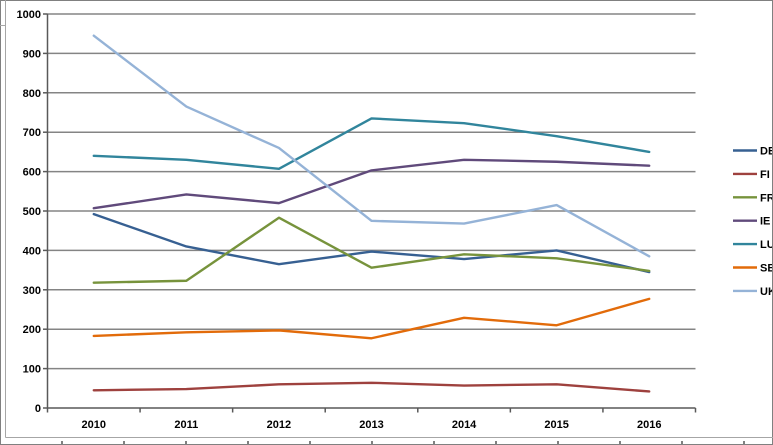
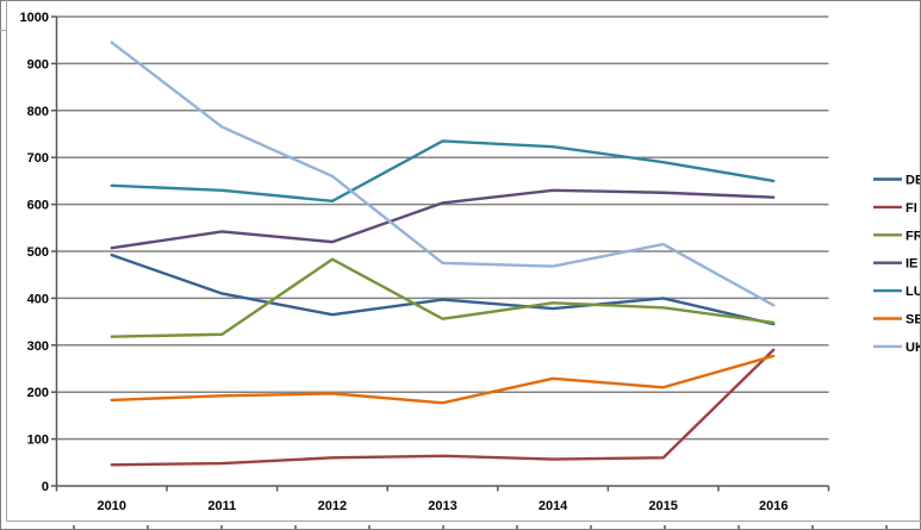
FI/2016: 40 -> 290
